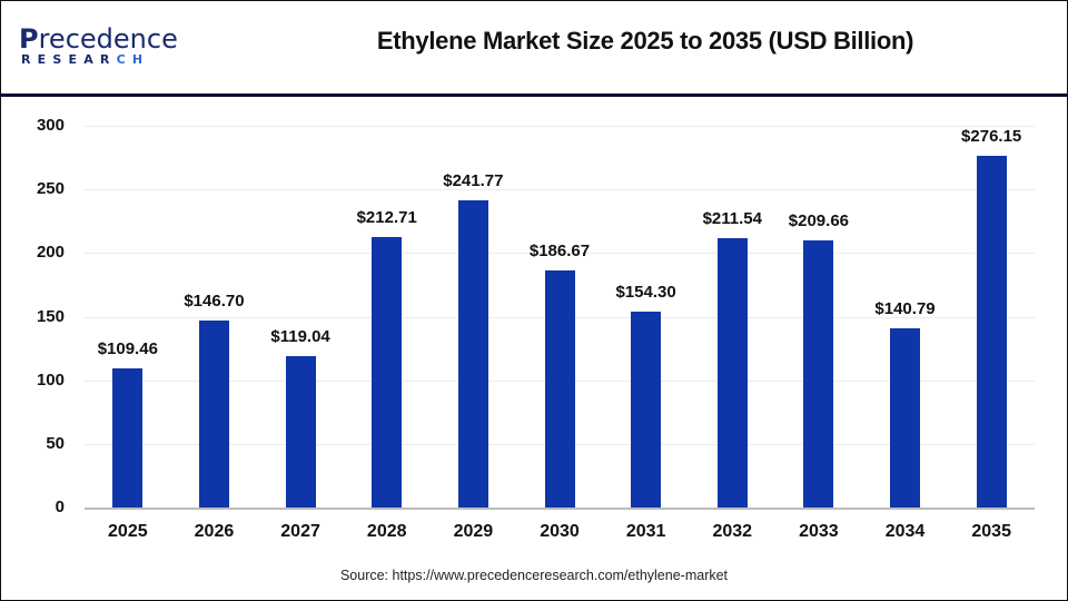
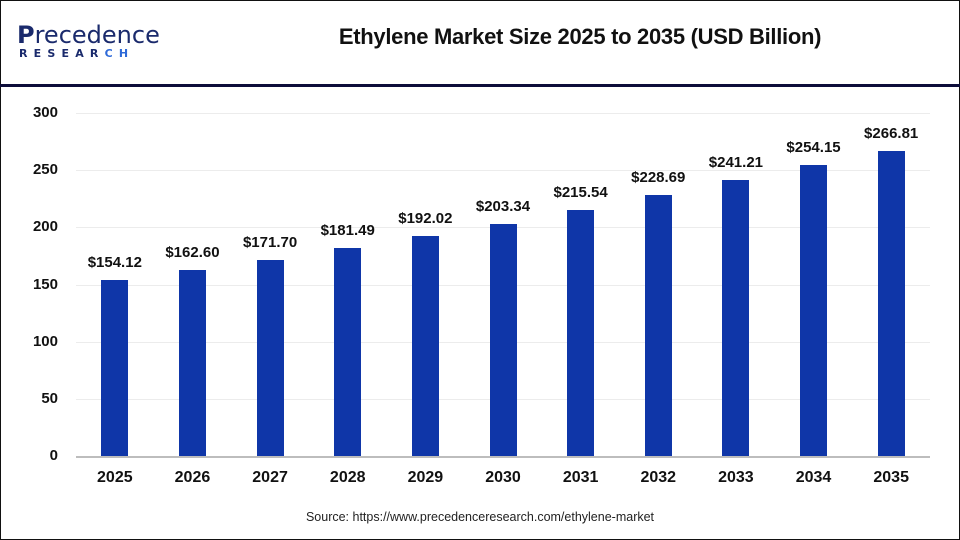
2025: $109.46 -> $154.12
2026: $146.70 -> $162.60
2027: $119.04 -> $171.70
2028: $212.71 -> $181.49
2029: $241.77 -> $192.02
2030: $186.67 -> $203.34
2031: $154.30 -> $215.54
2032: $211.54 -> $228.69
2033: $209.66 -> $241.21
2034: $140.79 -> $254.15
2035: $276.15 -> $266.81
